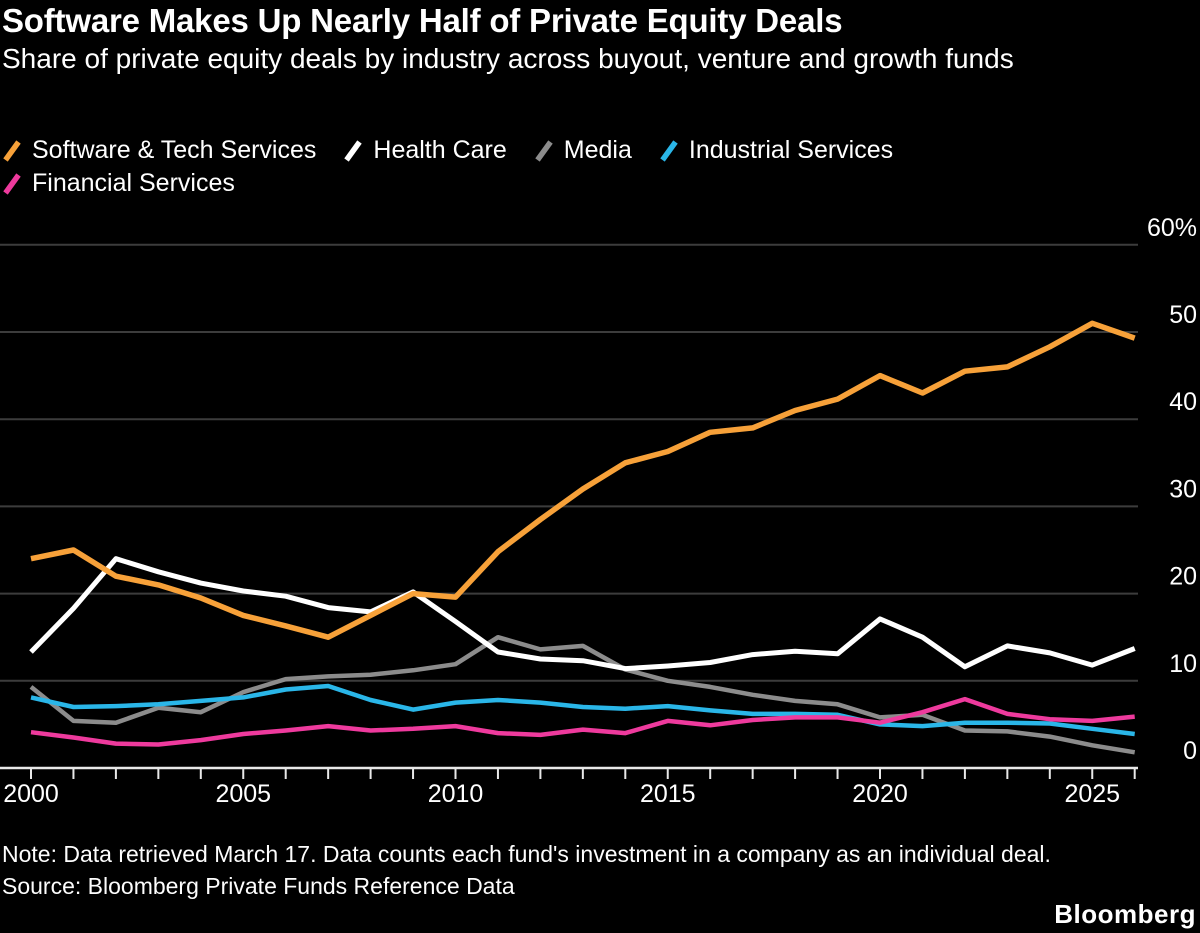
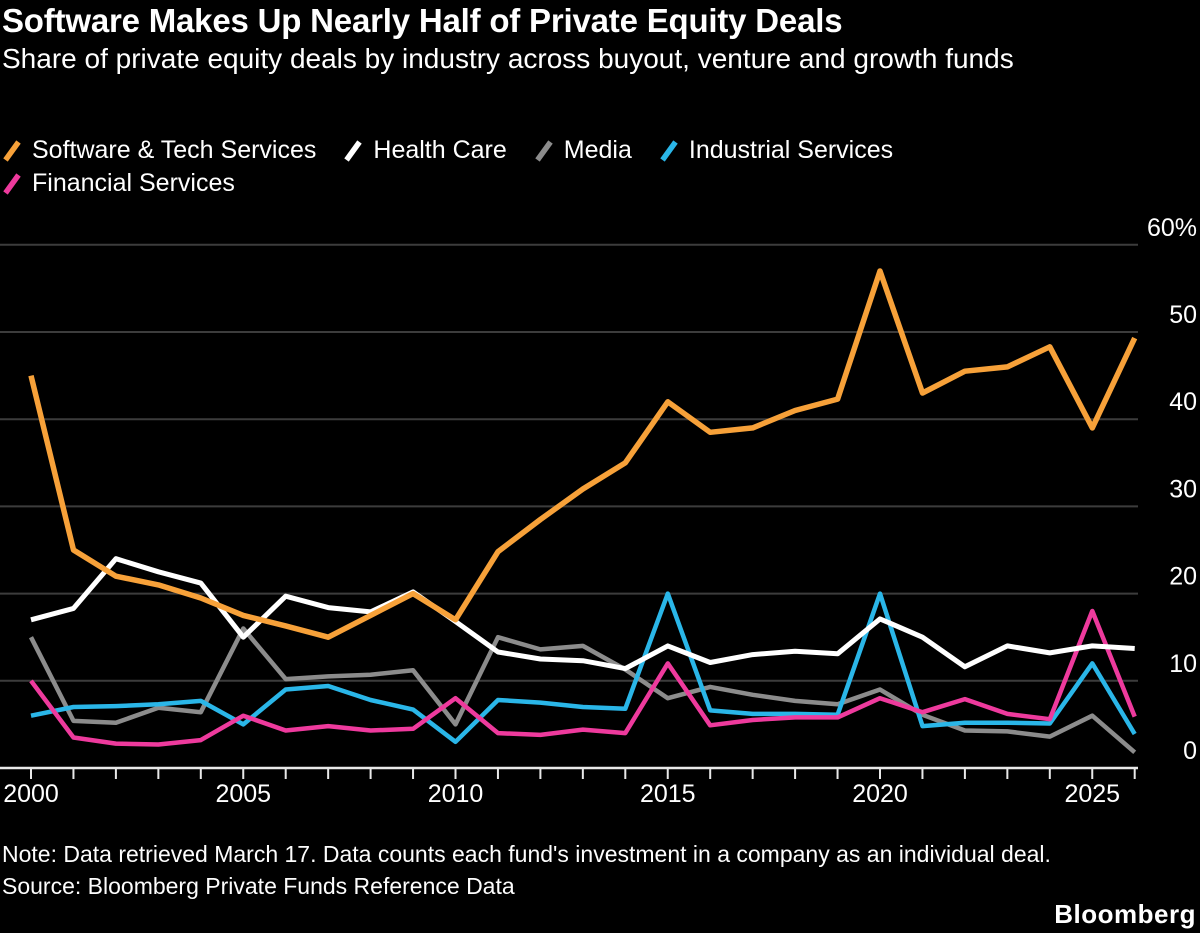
Software & Tech Services/2000: 24% -> 45%
Health Care/2000: 13% -> 17%
Media/2000: 9% -> 15%
Industrial Services/2000: 8% -> 6%
Financial Services/2000: 4% -> 10%
Health Care/2005: 20% -> 15%
Media/2005: 9% -> 16%
Industrial Services/2005: 8% -> 5%
Financial Services/2005: 4% -> 6%
Software & Tech Services/2010: 20% -> 17%
Media/2010: 12% -> 5%
Industrial Services/2010: 8% -> 3%
Financial Services/2010: 5% -> 8%
Software & Tech Services/2015: 36% -> 42%
Health Care/2015: 12% -> 14%
Media/2015: 10% -> 8%
Industrial Services/2015: 7% -> 20%
Financial Services/2015: 5% -> 12%
Software & Tech Services/2020: 45% -> 57%
Media/2020: 6% -> 9%
Industrial Services/2020: 5% -> 20%
Financial Services/2020: 5% -> 8%
Software & Tech Services/2025: 51% -> 39%
Health Care/2025: 12% -> 14%
Media/2025: 3% -> 6%
Industrial Services/2025: 4% -> 12%
Financial Services/2025: 5% -> 18%
